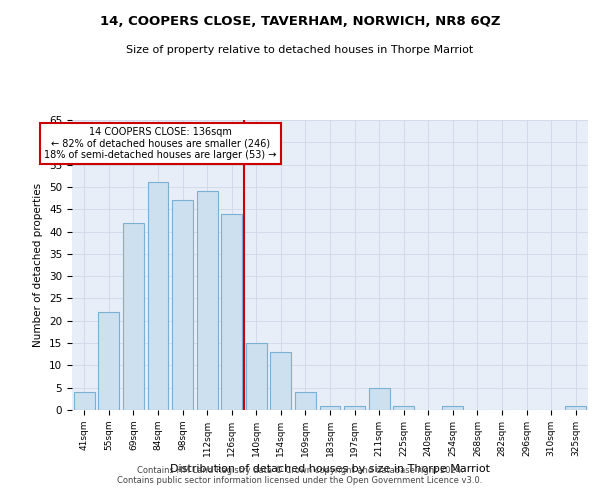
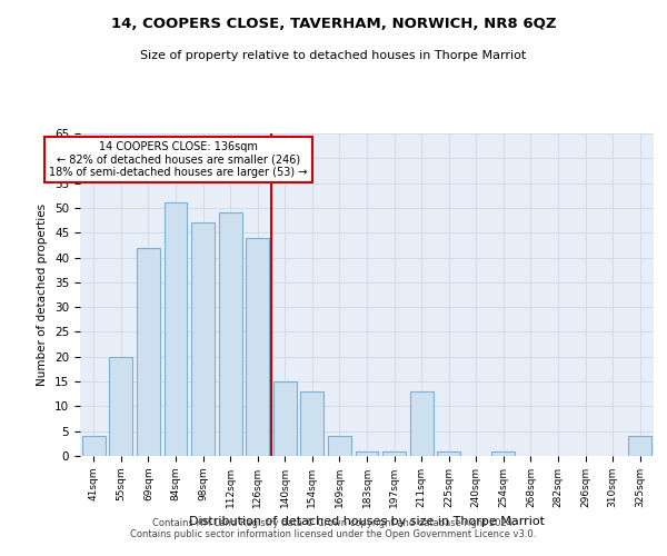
55sqm: 22 -> 20
211sqm: 5 -> 13
325sqm: 1 -> 4
